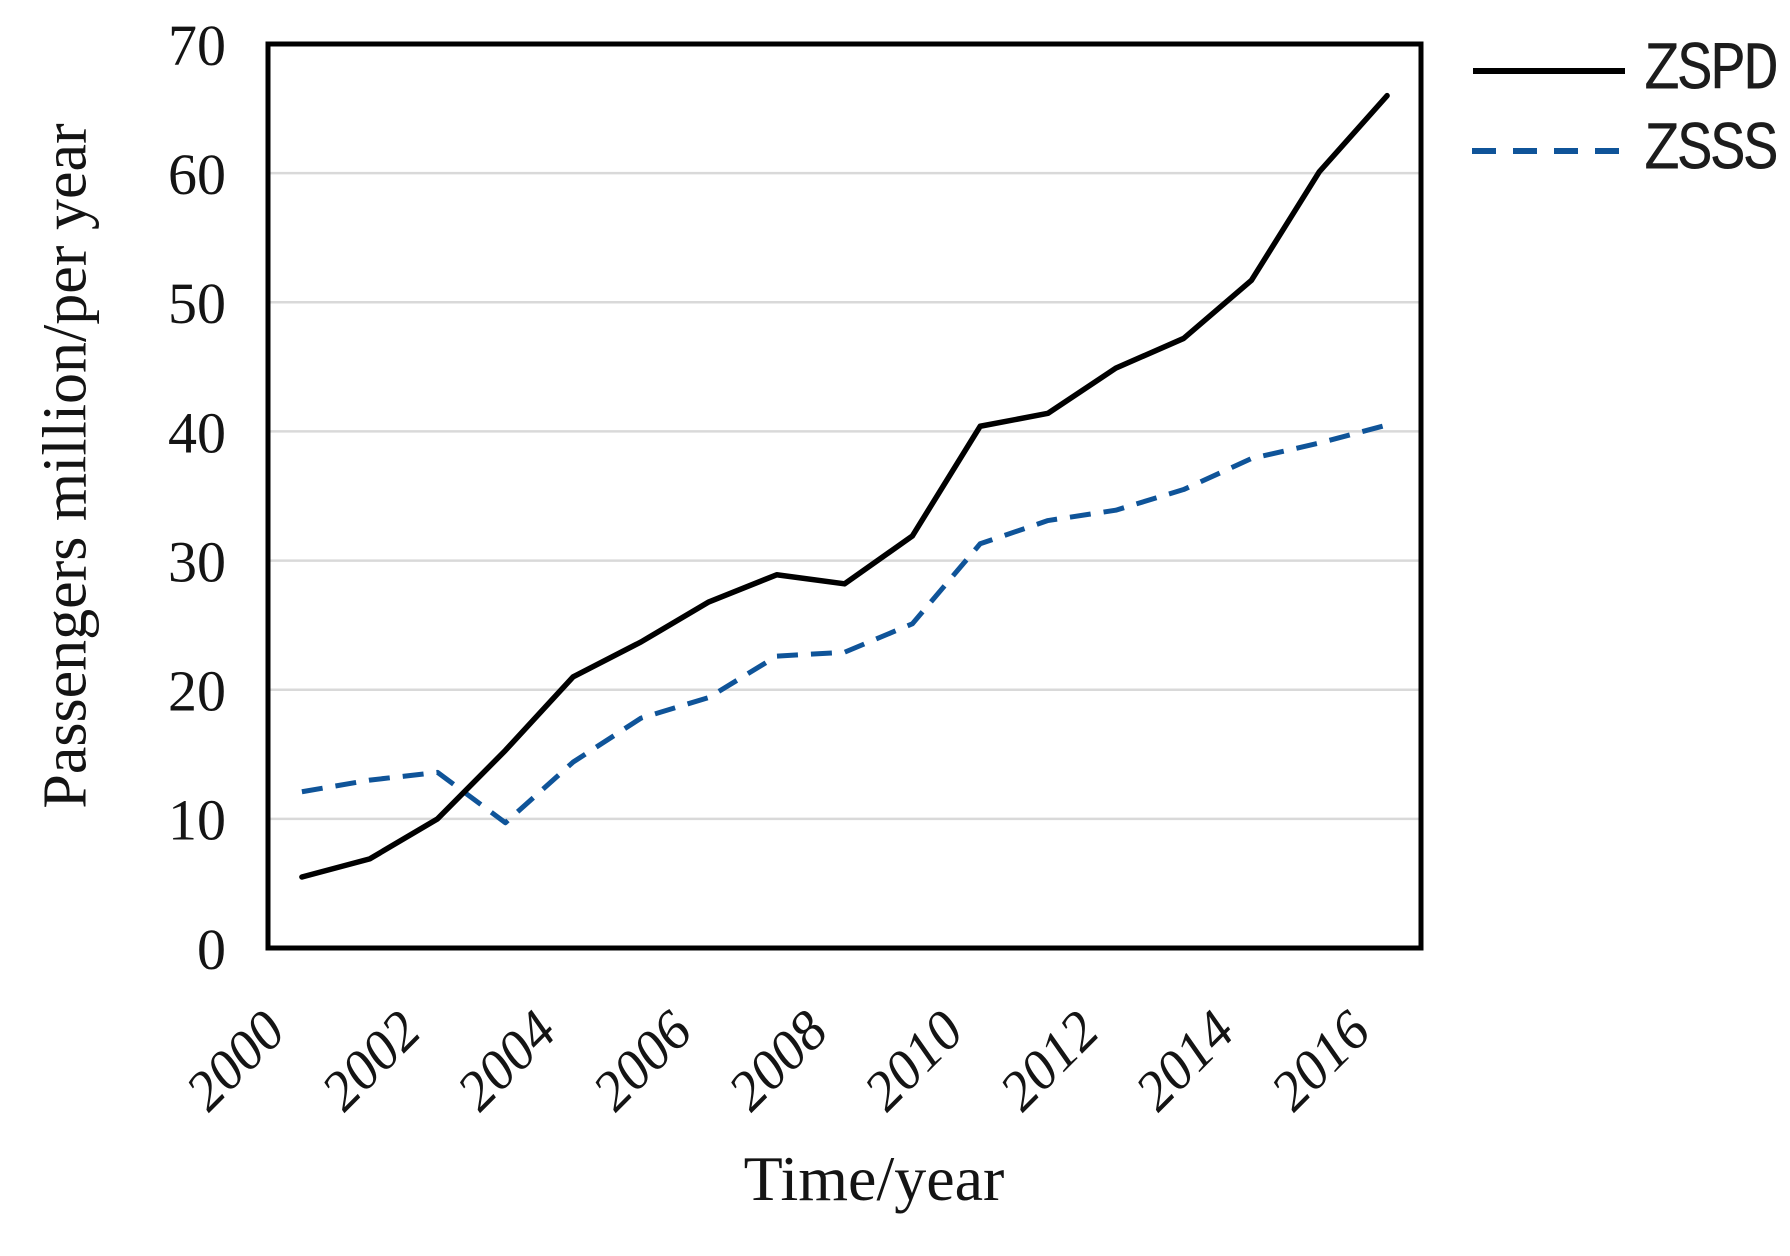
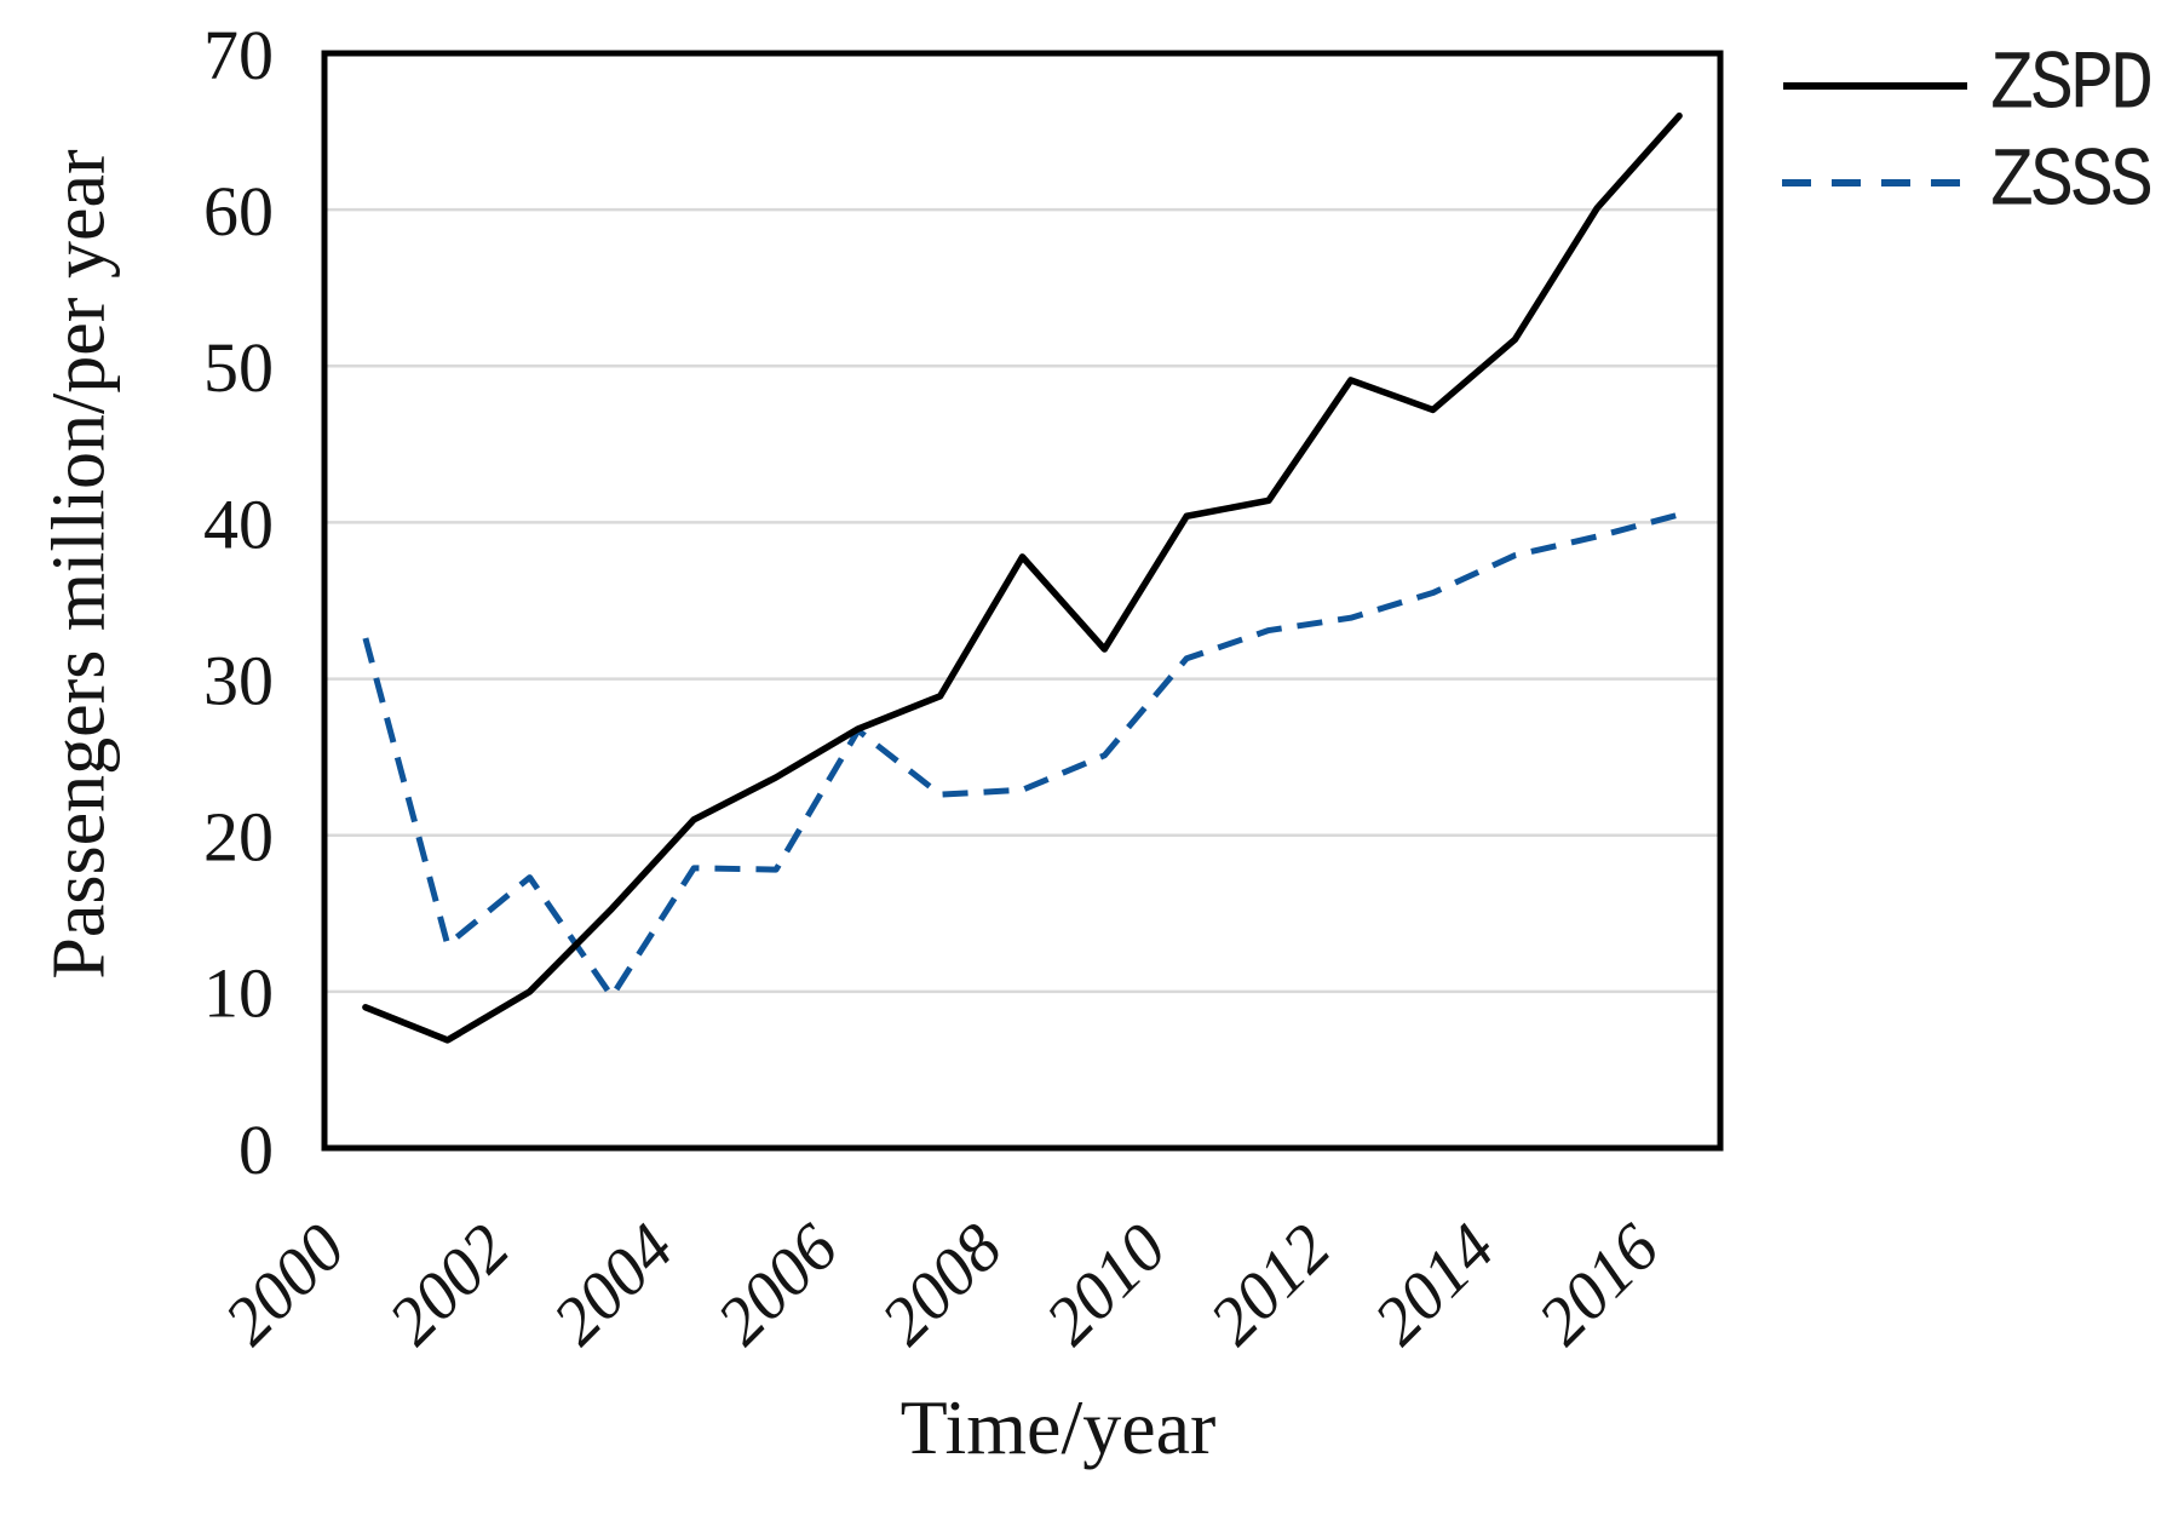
ZSPD/2000: 5.5 -> 9.0
ZSSS/2000: 12.1 -> 32.6
ZSSS/2002: 13.6 -> 17.3
ZSSS/2004: 14.4 -> 17.9
ZSSS/2006: 19.4 -> 26.7
ZSPD/2008: 28.2 -> 37.8
ZSPD/2012: 44.9 -> 49.1
